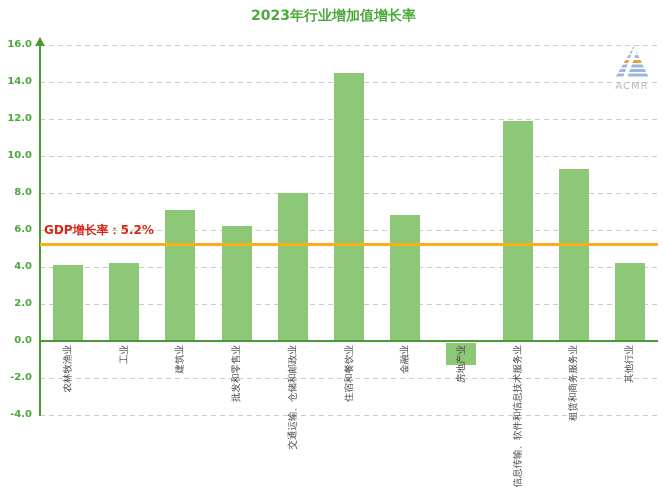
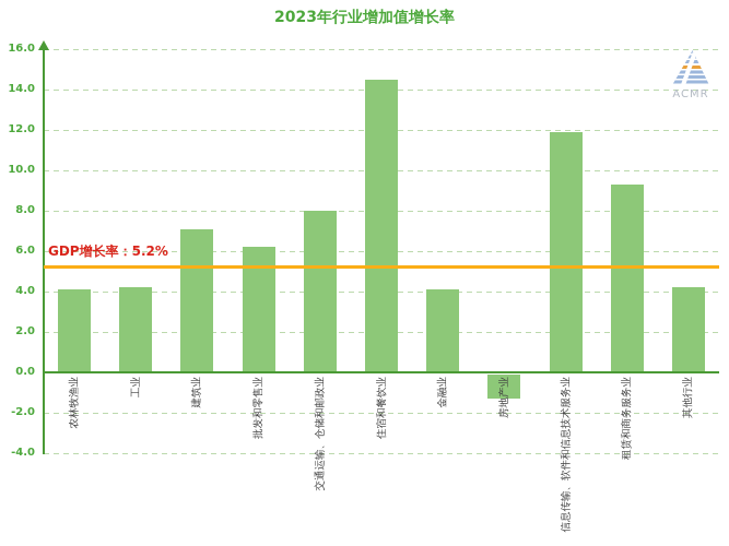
金融业: 6.8 -> 4.1
